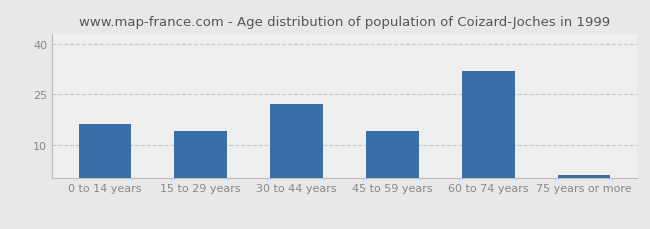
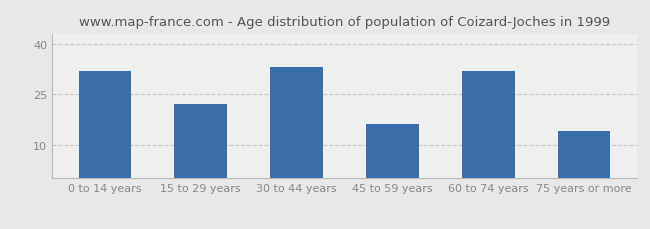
0 to 14 years: 16 -> 32
15 to 29 years: 14 -> 22
30 to 44 years: 22 -> 33
45 to 59 years: 14 -> 16
75 years or more: 1 -> 14
